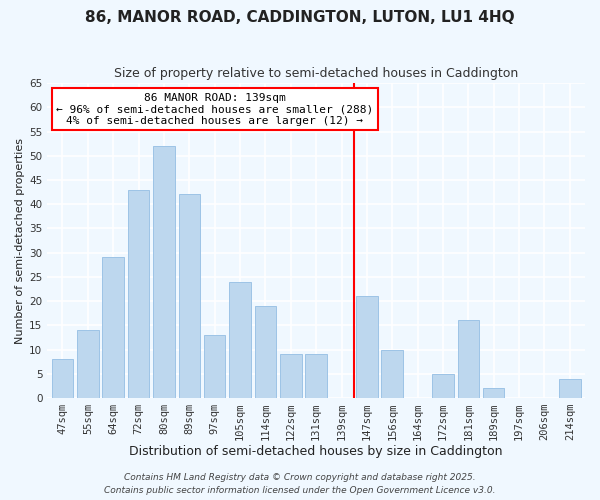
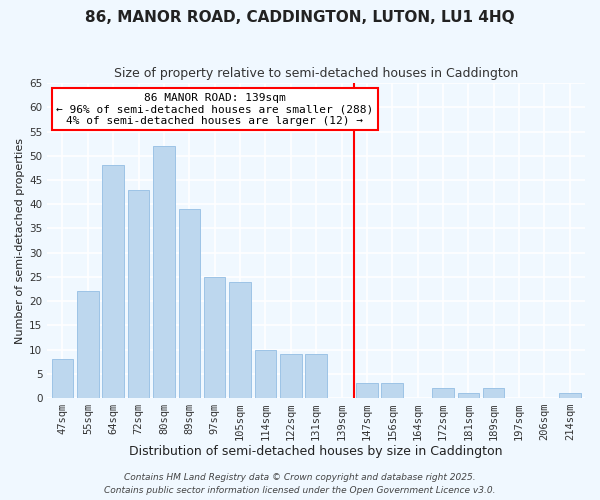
55sqm: 14 -> 22
64sqm: 29 -> 48
89sqm: 42 -> 39
97sqm: 13 -> 25
114sqm: 19 -> 10
147sqm: 21 -> 3
156sqm: 10 -> 3
172sqm: 5 -> 2
181sqm: 16 -> 1
214sqm: 4 -> 1
